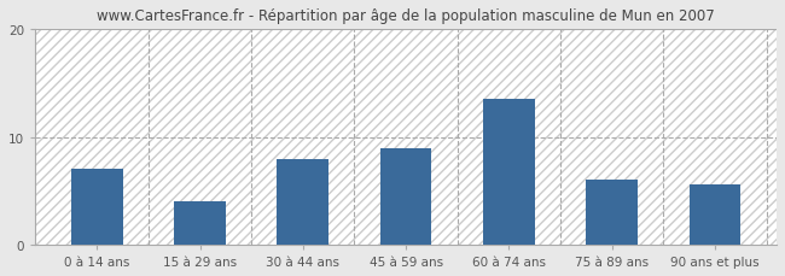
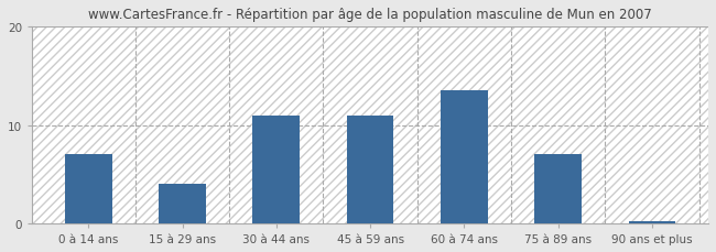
30 à 44 ans: 8.0 -> 11.0
45 à 59 ans: 9.0 -> 11.0
75 à 89 ans: 6.0 -> 7.0
90 ans et plus: 5.6 -> 0.2
